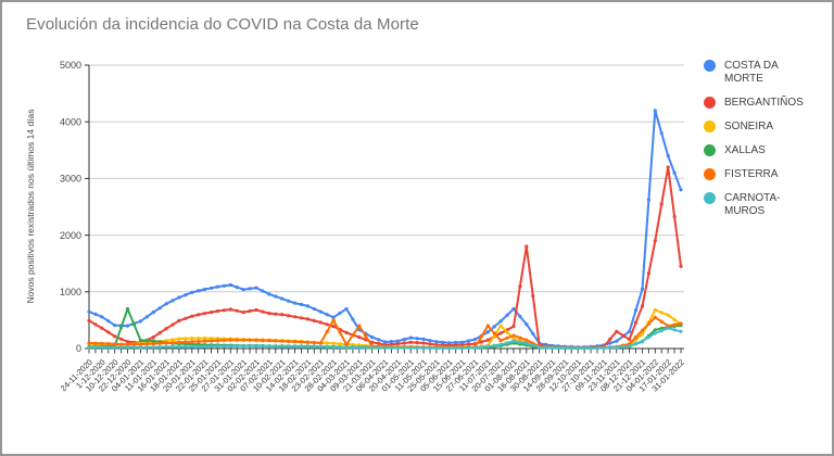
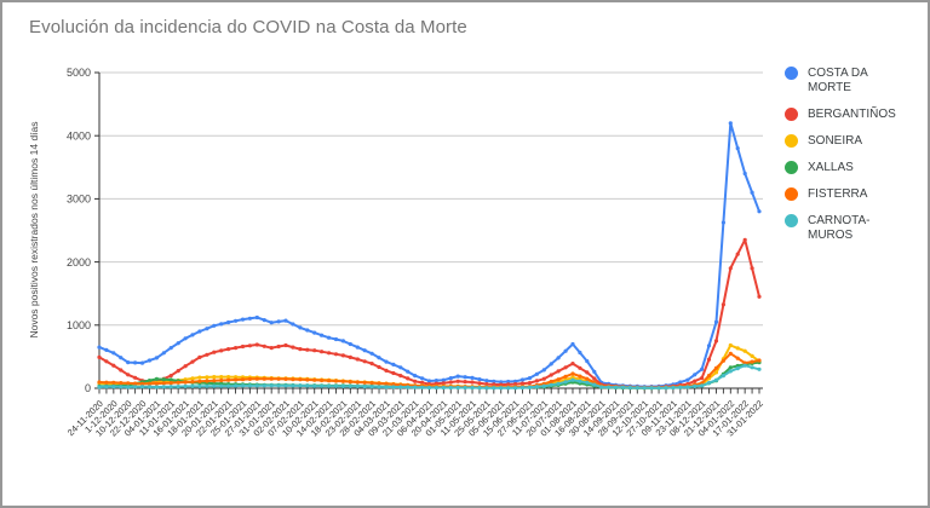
XALLAS/22-12-2020: 700 -> 100
FISTERRA/28-02-2021: 500 -> 100
COSTA DA MORTE/04-03-2021: 700 -> 400
FISTERRA/09-03-2021: 400 -> 100
FISTERRA/11-07-2021: 400 -> 100
SONEIRA/20-07-2021: 400 -> 100
BERGANTIÑOS/16-08-2021: 1800 -> 200
BERGANTIÑOS/23-11-2021: 300 -> 100
BERGANTIÑOS/17-01-2022: 3200 -> 2400
